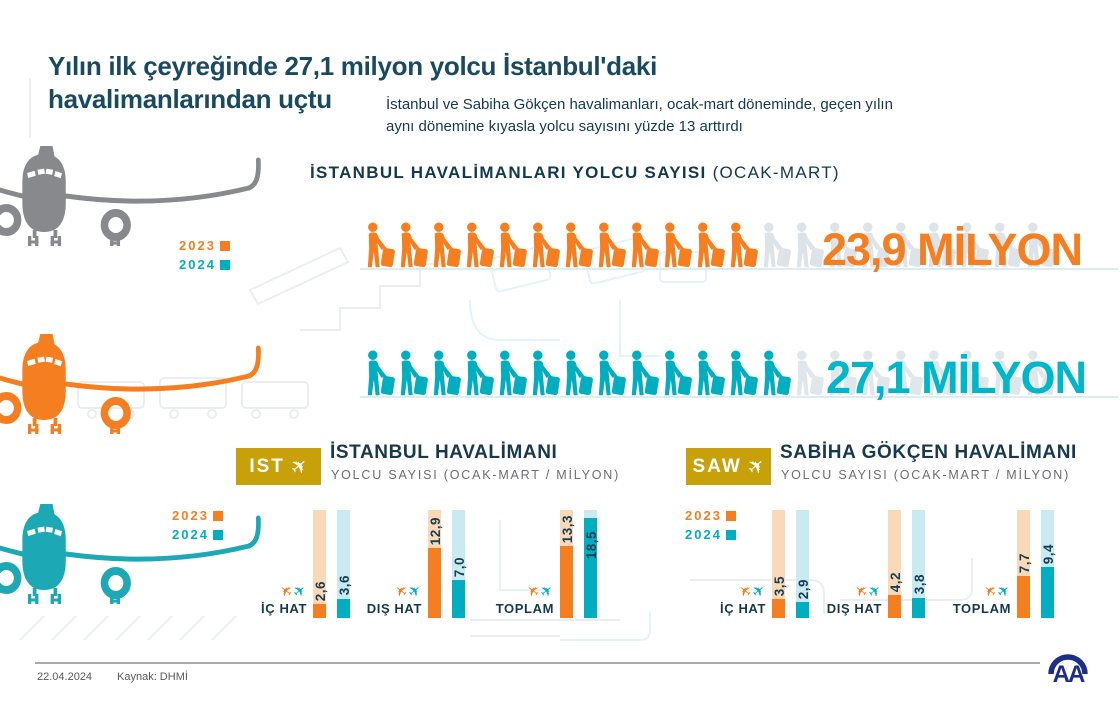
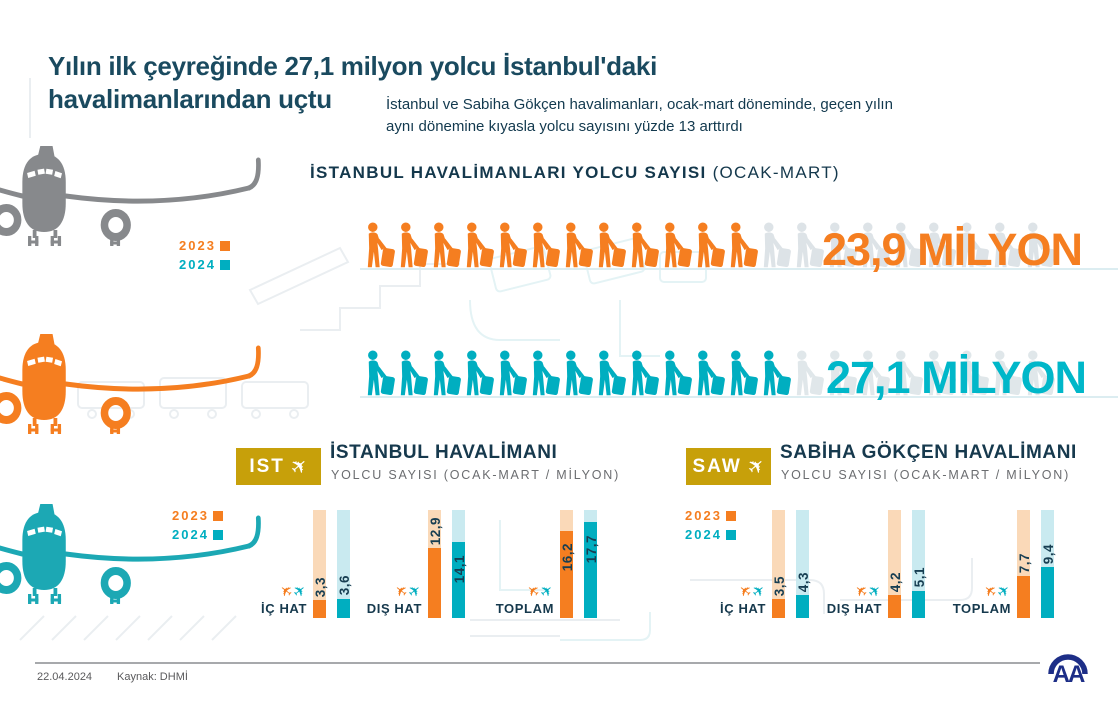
İSTANBUL HAVALİMANI/2023/İÇ HAT: 2,6 -> 3,3
İSTANBUL HAVALİMANI/2024/DIŞ HAT: 7,0 -> 14,1
İSTANBUL HAVALİMANI/2023/TOPLAM: 13,3 -> 16,2
İSTANBUL HAVALİMANI/2024/TOPLAM: 18,5 -> 17,7
SABİHA GÖKÇEN HAVALİMANI/2024/İÇ HAT: 2,9 -> 4,3
SABİHA GÖKÇEN HAVALİMANI/2024/DIŞ HAT: 3,8 -> 5,1
